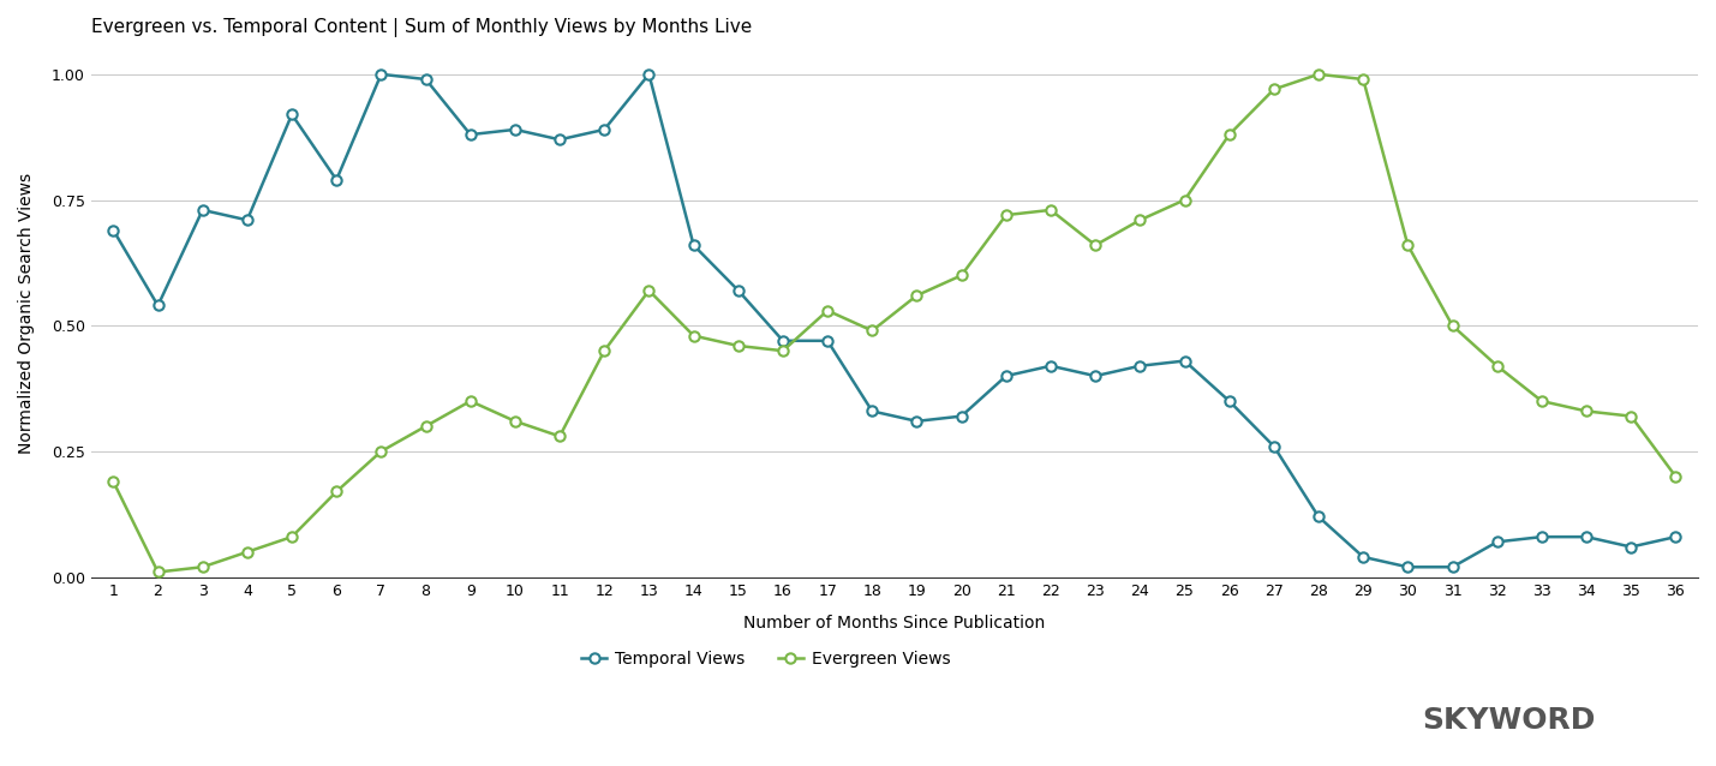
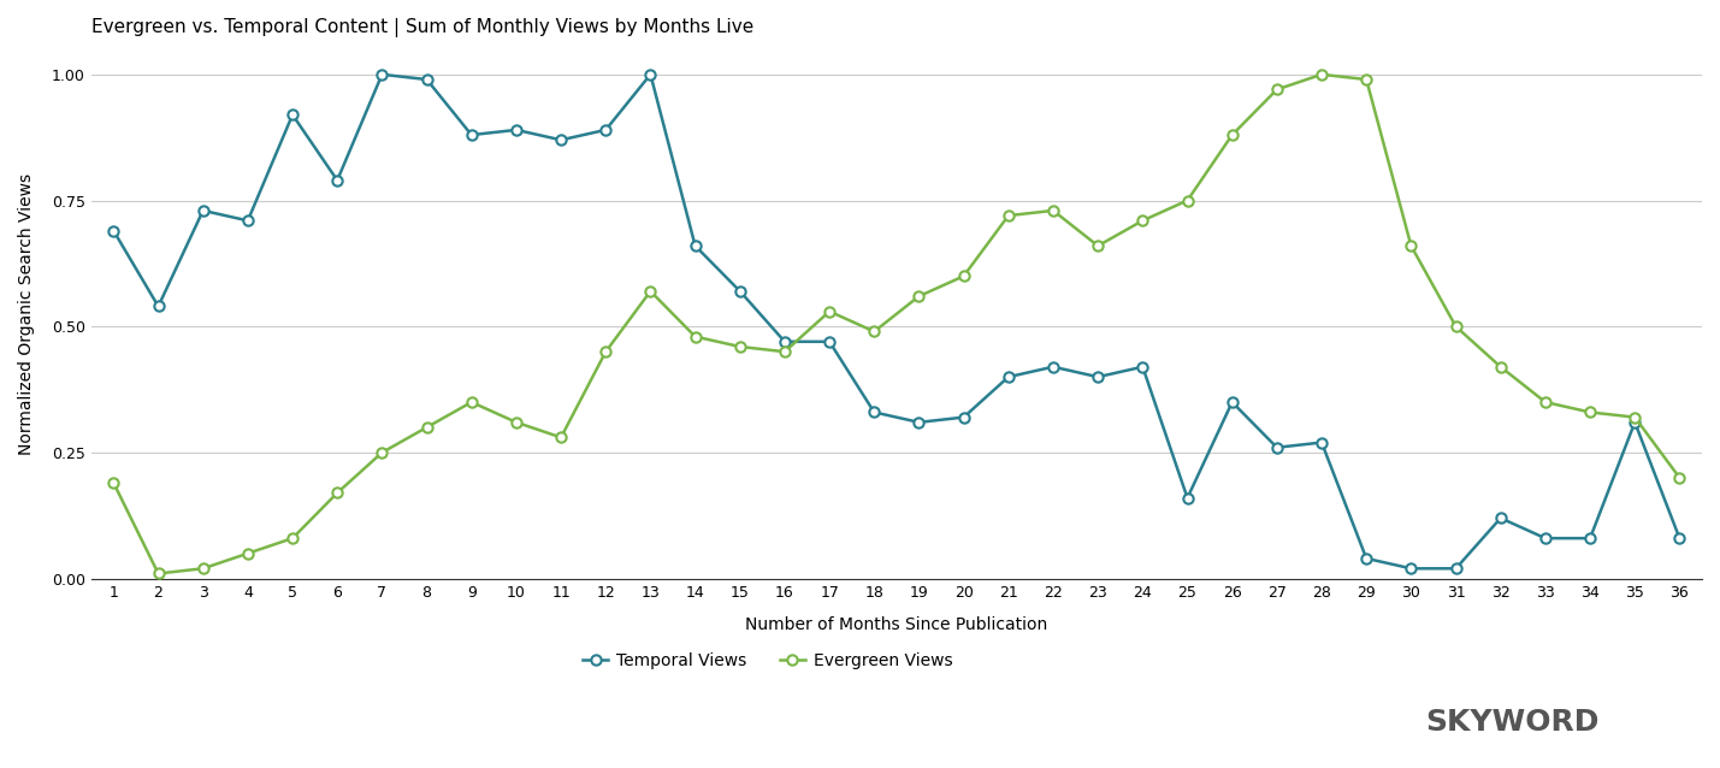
Temporal Views/25: 0.43 -> 0.16
Temporal Views/28: 0.12 -> 0.27
Temporal Views/32: 0.07 -> 0.12
Temporal Views/35: 0.06 -> 0.31
